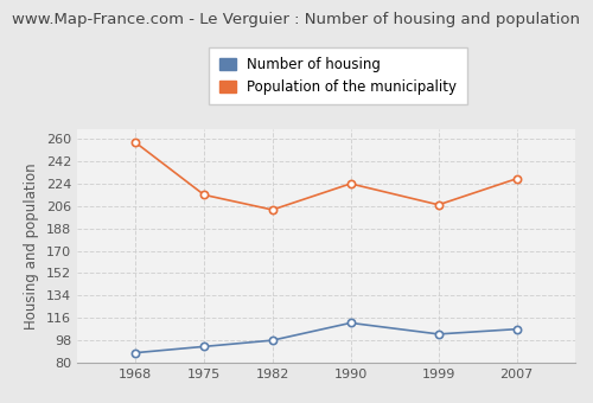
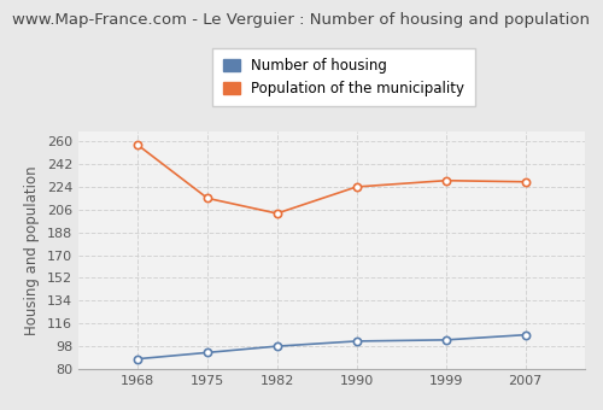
Number of housing/1990: 112 -> 102
Population of the municipality/1999: 207 -> 229
